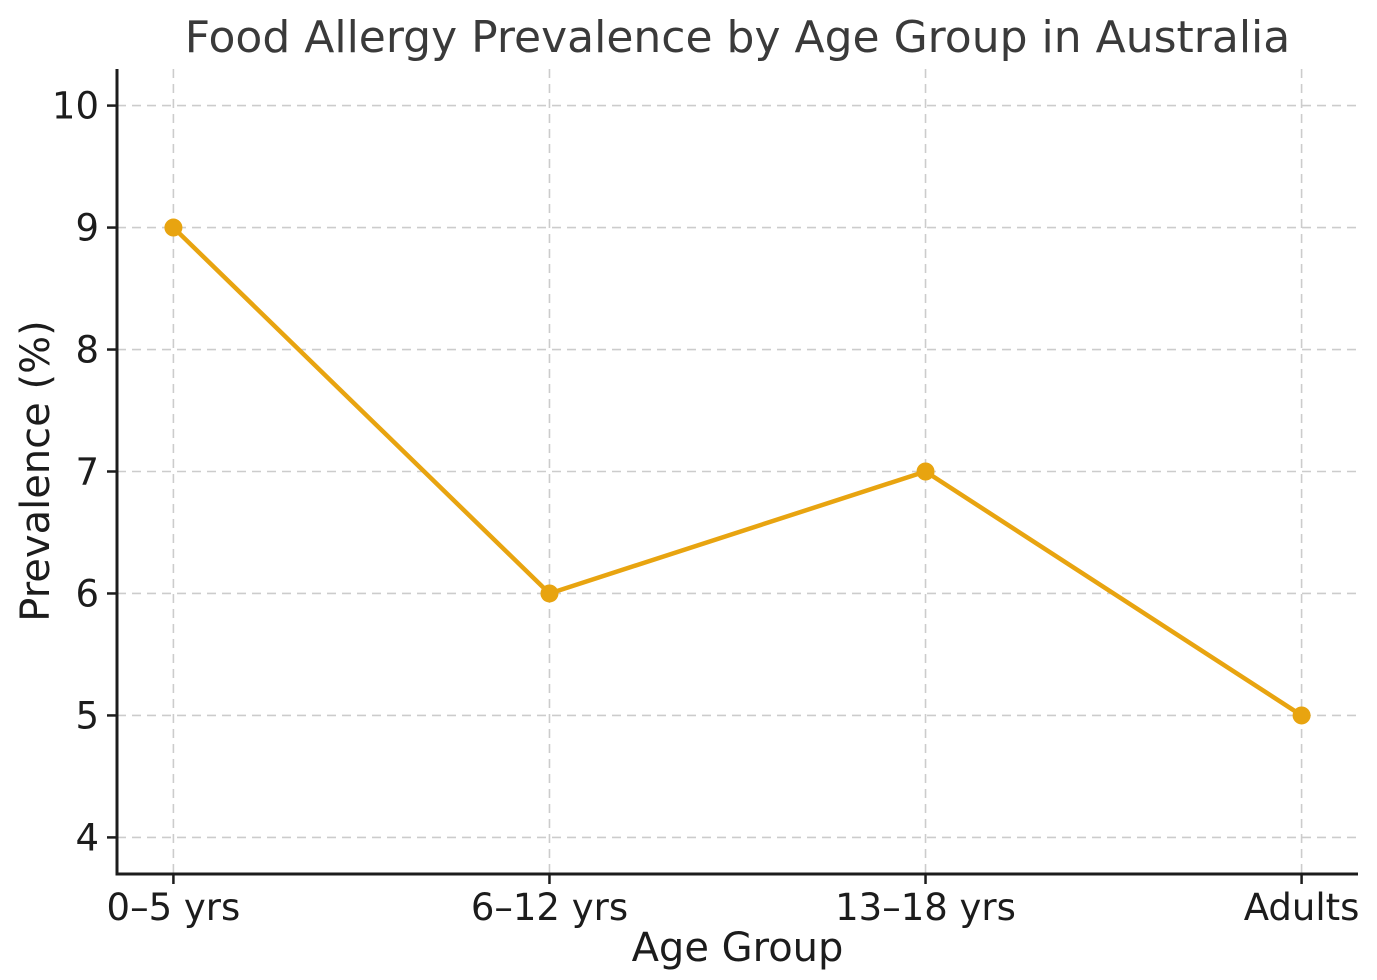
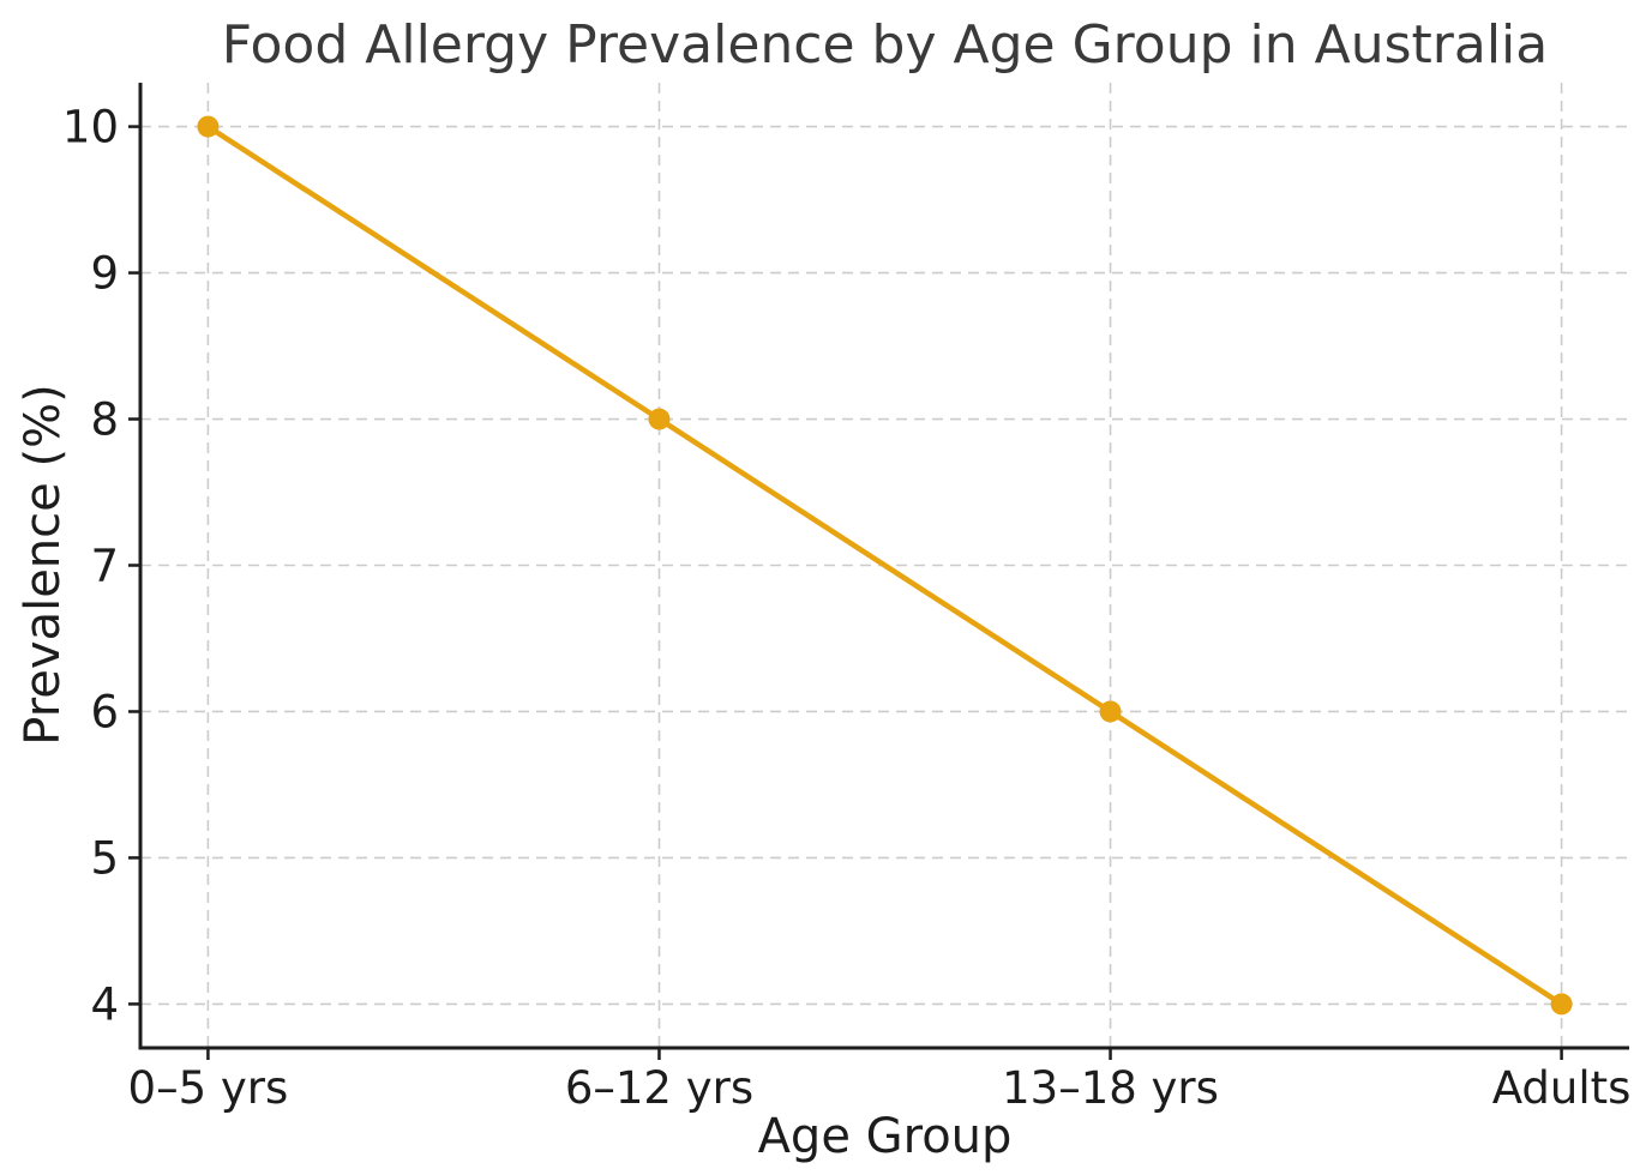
0–5 yrs: 9 -> 10
6–12 yrs: 6 -> 8
13–18 yrs: 7 -> 6
Adults: 5 -> 4
